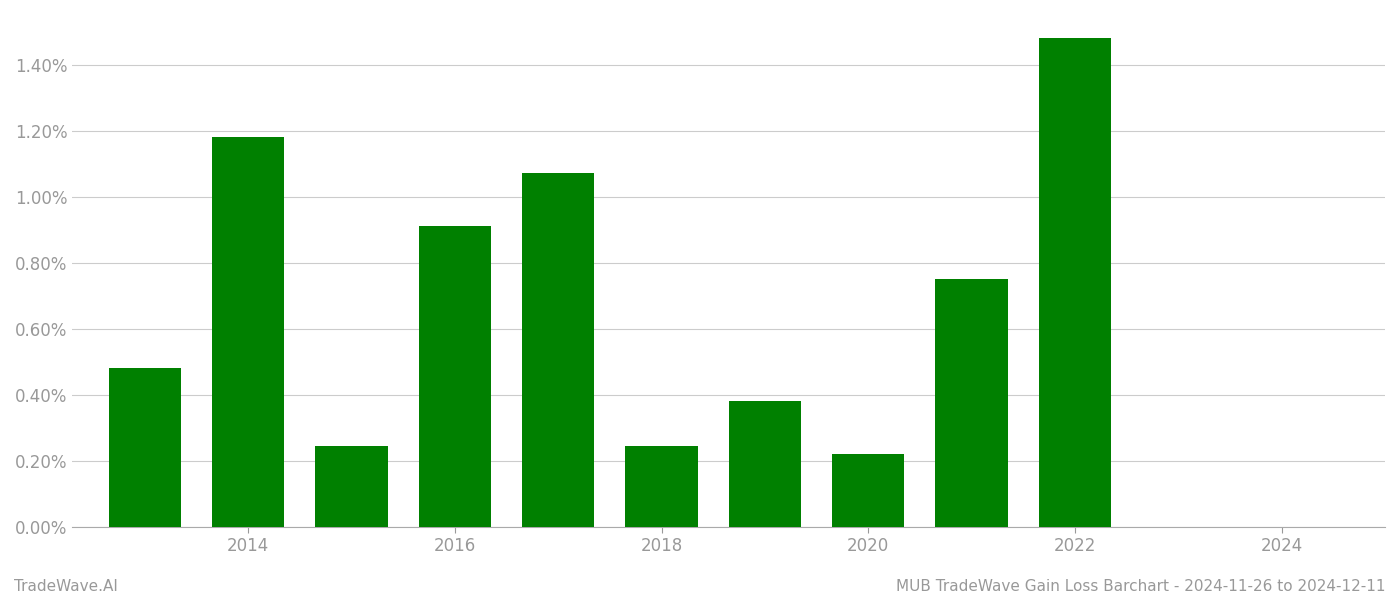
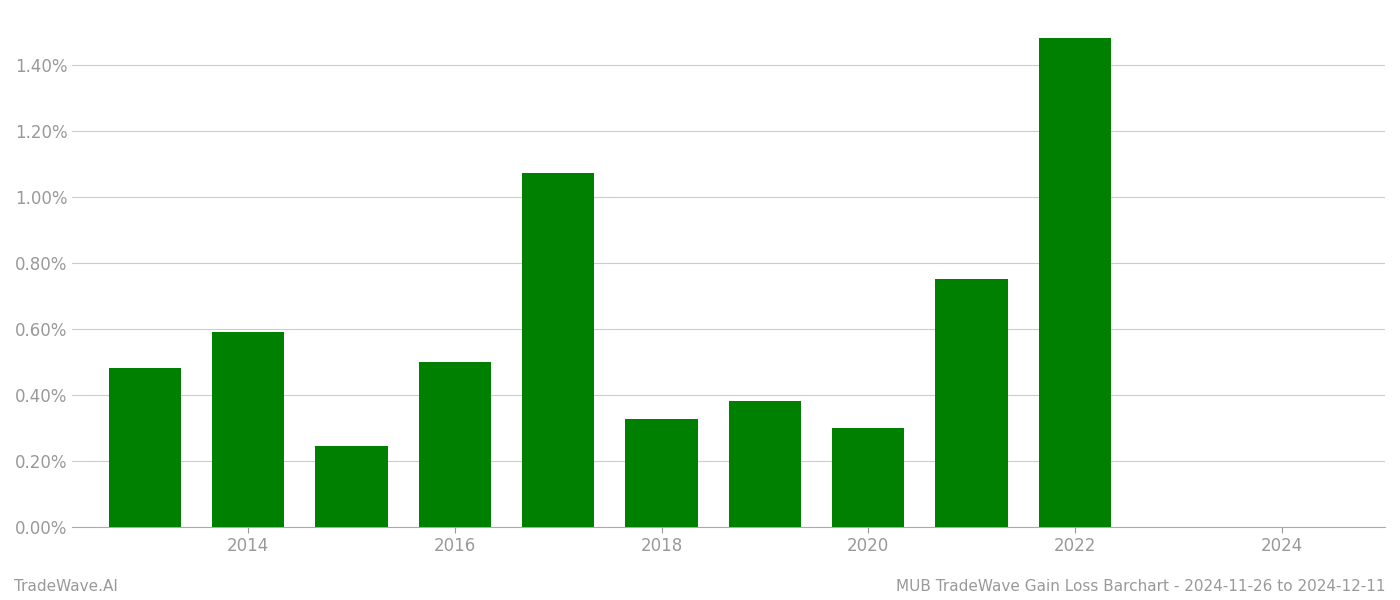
2014: 1.180% -> 0.590%
2016: 0.910% -> 0.500%
2018: 0.245% -> 0.325%
2020: 0.220% -> 0.300%
